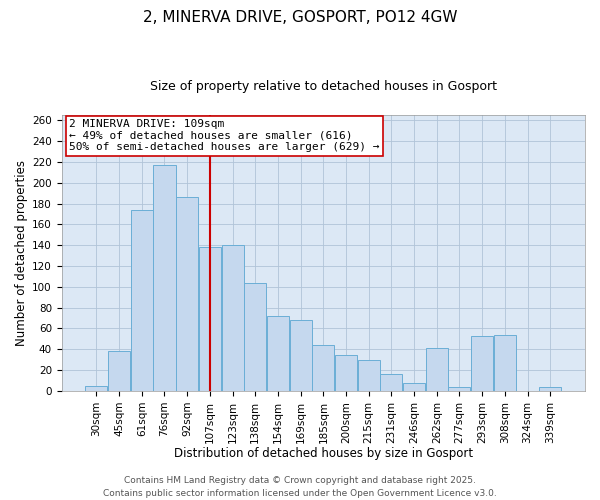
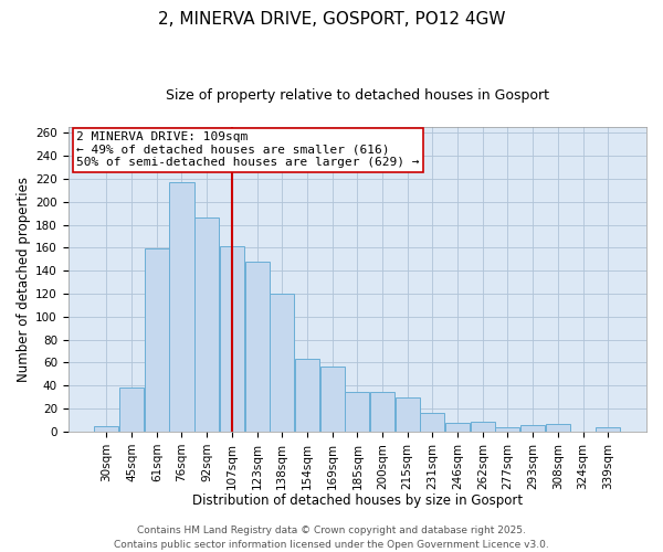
61sqm: 174 -> 159
107sqm: 138 -> 161
123sqm: 140 -> 148
138sqm: 104 -> 120
154sqm: 72 -> 63
169sqm: 68 -> 57
185sqm: 44 -> 35
262sqm: 41 -> 9
293sqm: 53 -> 6
308sqm: 54 -> 7
